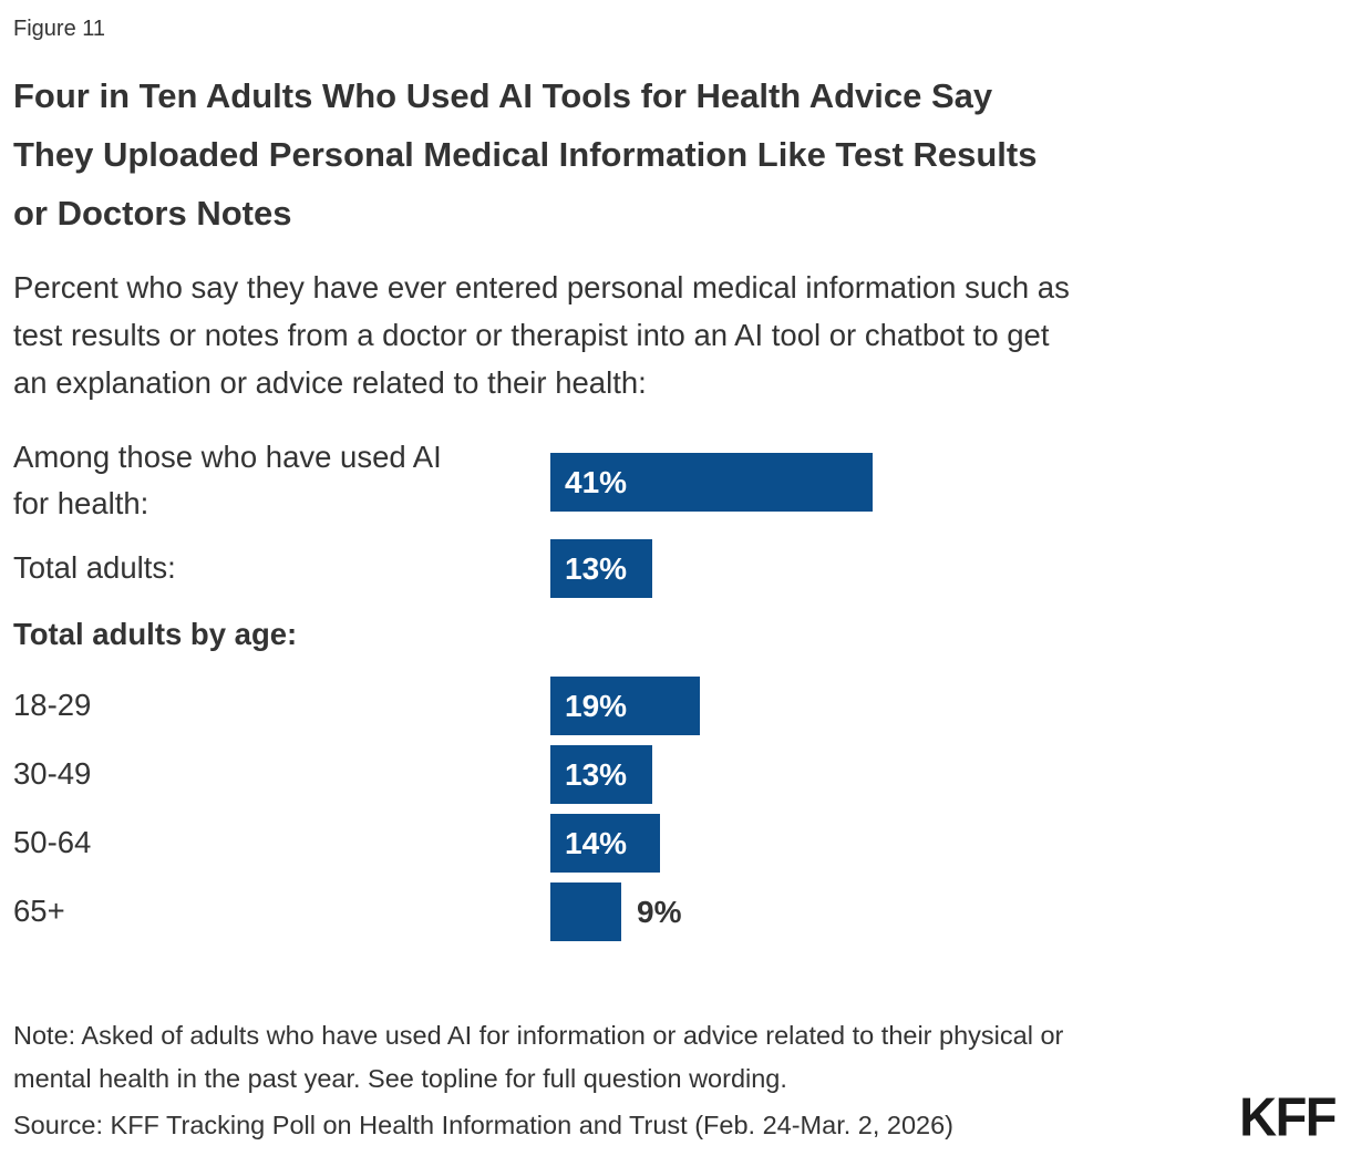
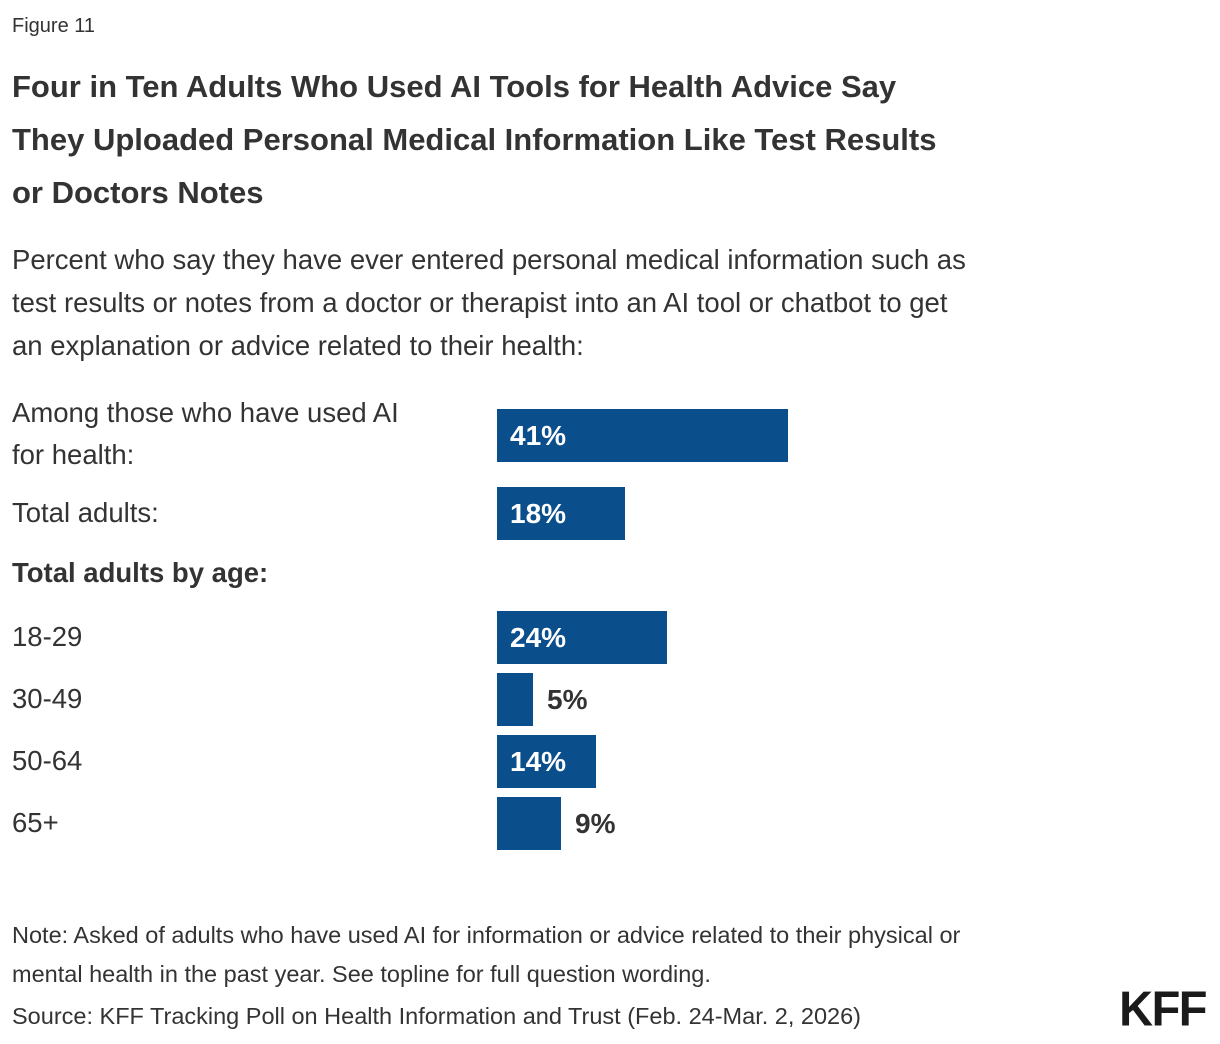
Total adults:: 13% -> 18%
18-29: 19% -> 24%
30-49: 13% -> 5%
